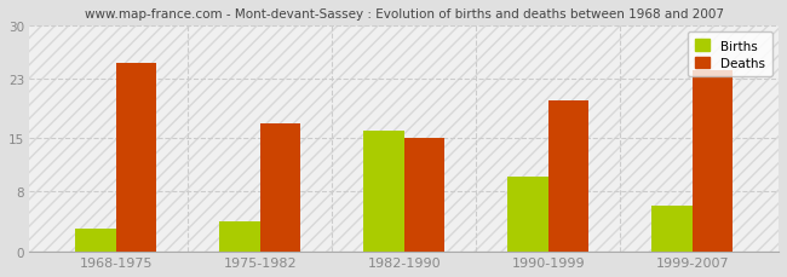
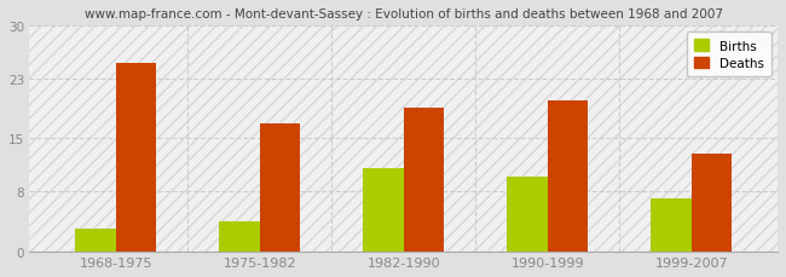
Births/1982-1990: 16 -> 11
Deaths/1982-1990: 15 -> 19
Births/1999-2007: 6 -> 7
Deaths/1999-2007: 24 -> 13
